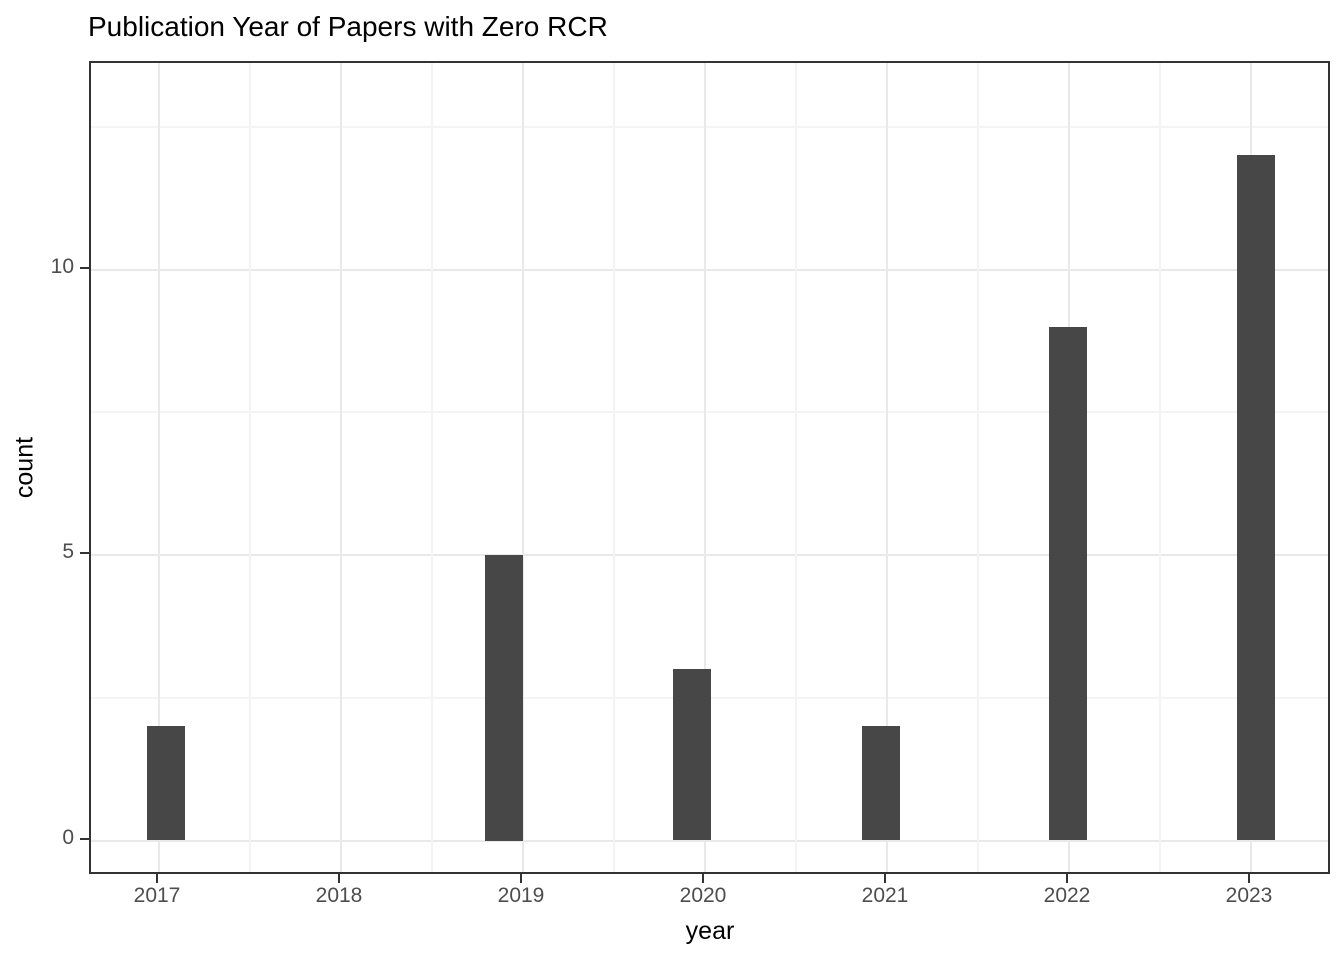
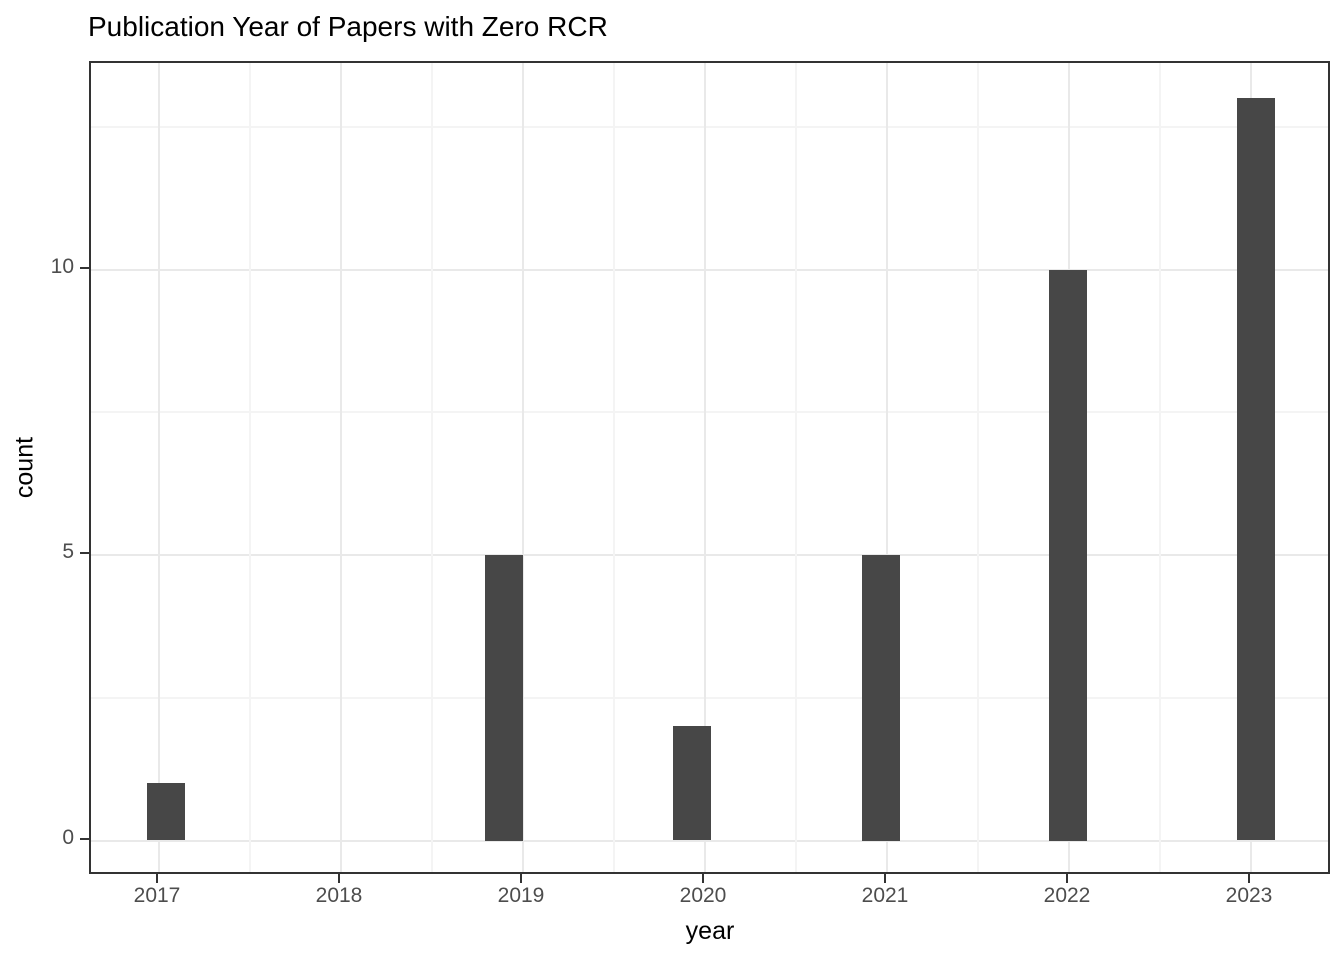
2017: 2 -> 1
2020: 3 -> 2
2021: 2 -> 5
2022: 9 -> 10
2023: 12 -> 13
